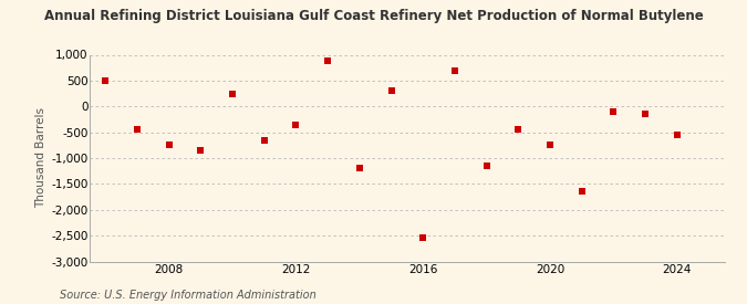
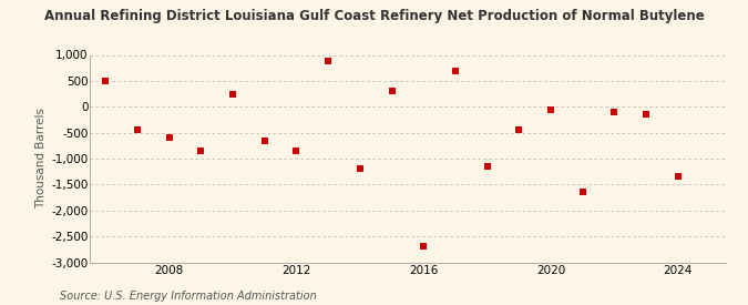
2008: -750 -> -600
2012: -350 -> -850
2016: -2,550 -> -2,700
2020: -750 -> -50
2024: -550 -> -1,350
